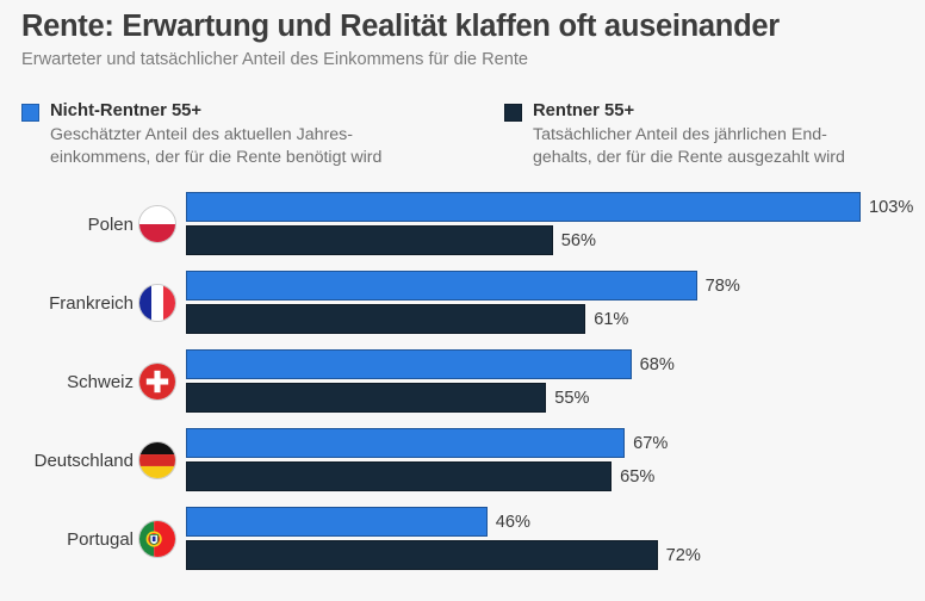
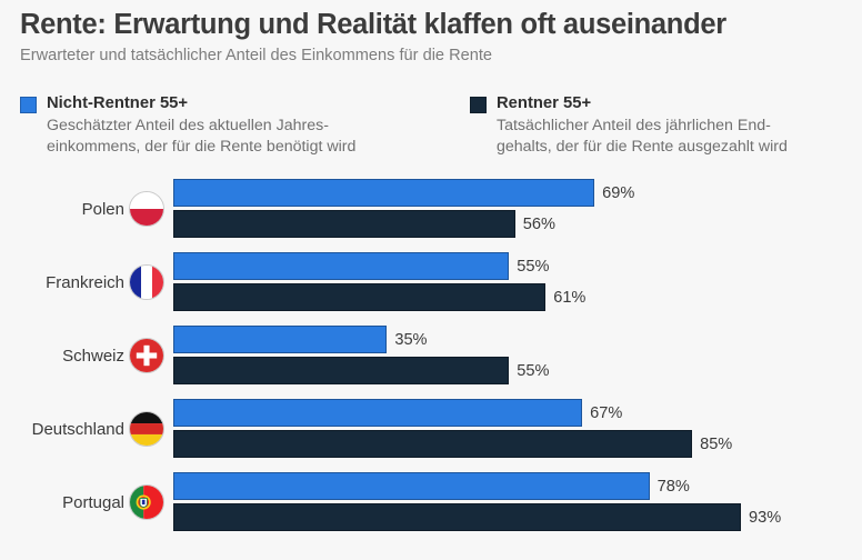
Nicht-Rentner 55+/Polen: 103% -> 69%
Nicht-Rentner 55+/Frankreich: 78% -> 55%
Nicht-Rentner 55+/Schweiz: 68% -> 35%
Rentner 55+/Deutschland: 65% -> 85%
Nicht-Rentner 55+/Portugal: 46% -> 78%
Rentner 55+/Portugal: 72% -> 93%
